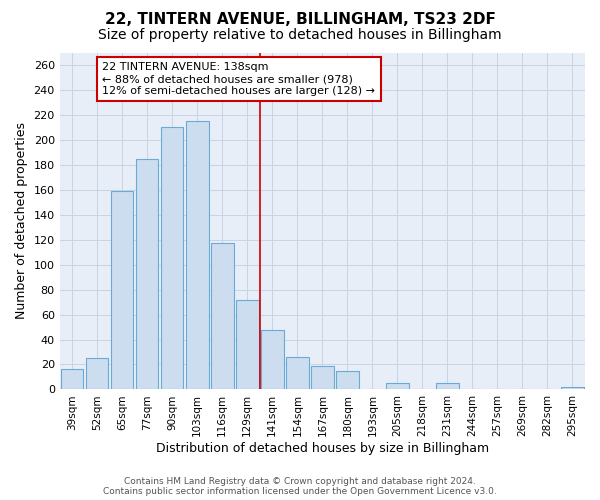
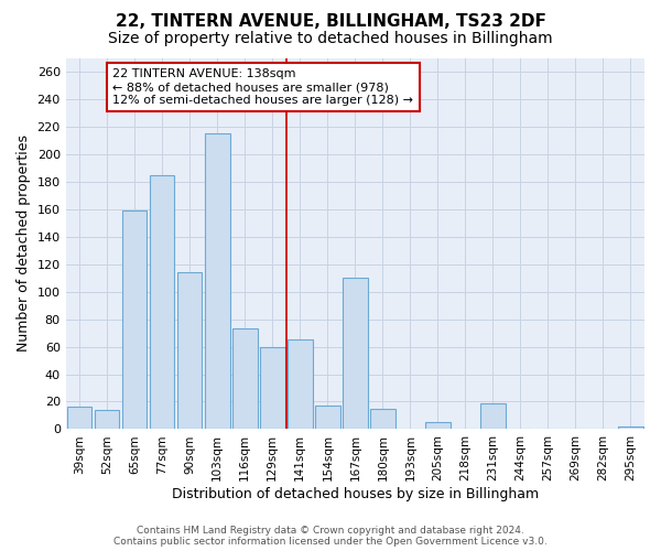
52sqm: 25 -> 14
90sqm: 210 -> 114
116sqm: 117 -> 73
129sqm: 72 -> 60
141sqm: 48 -> 65
154sqm: 26 -> 17
167sqm: 19 -> 110
231sqm: 5 -> 19
